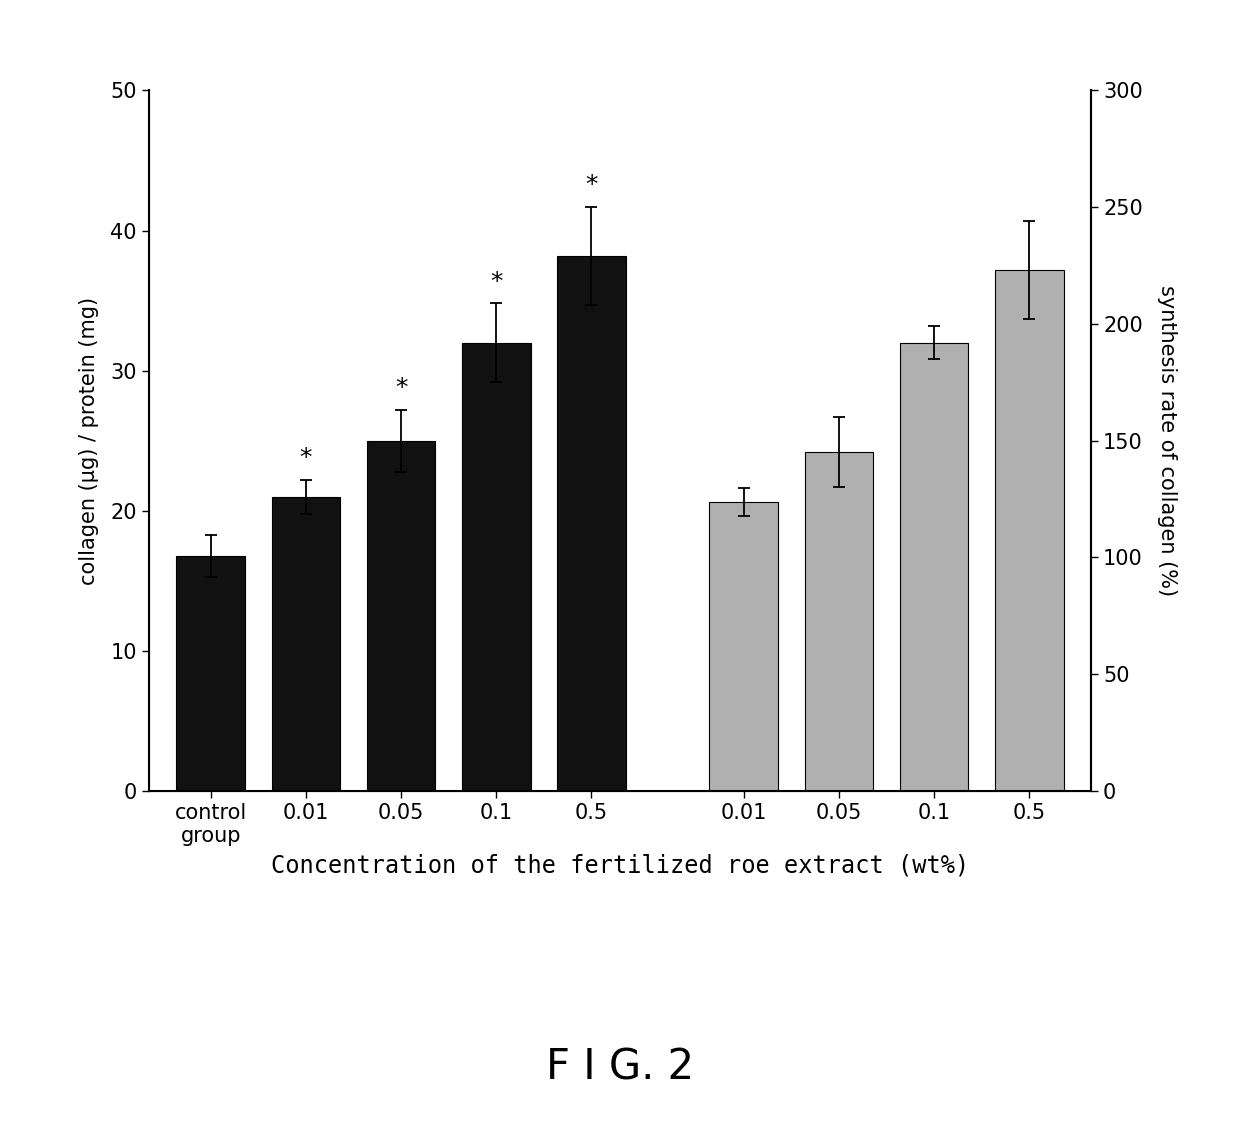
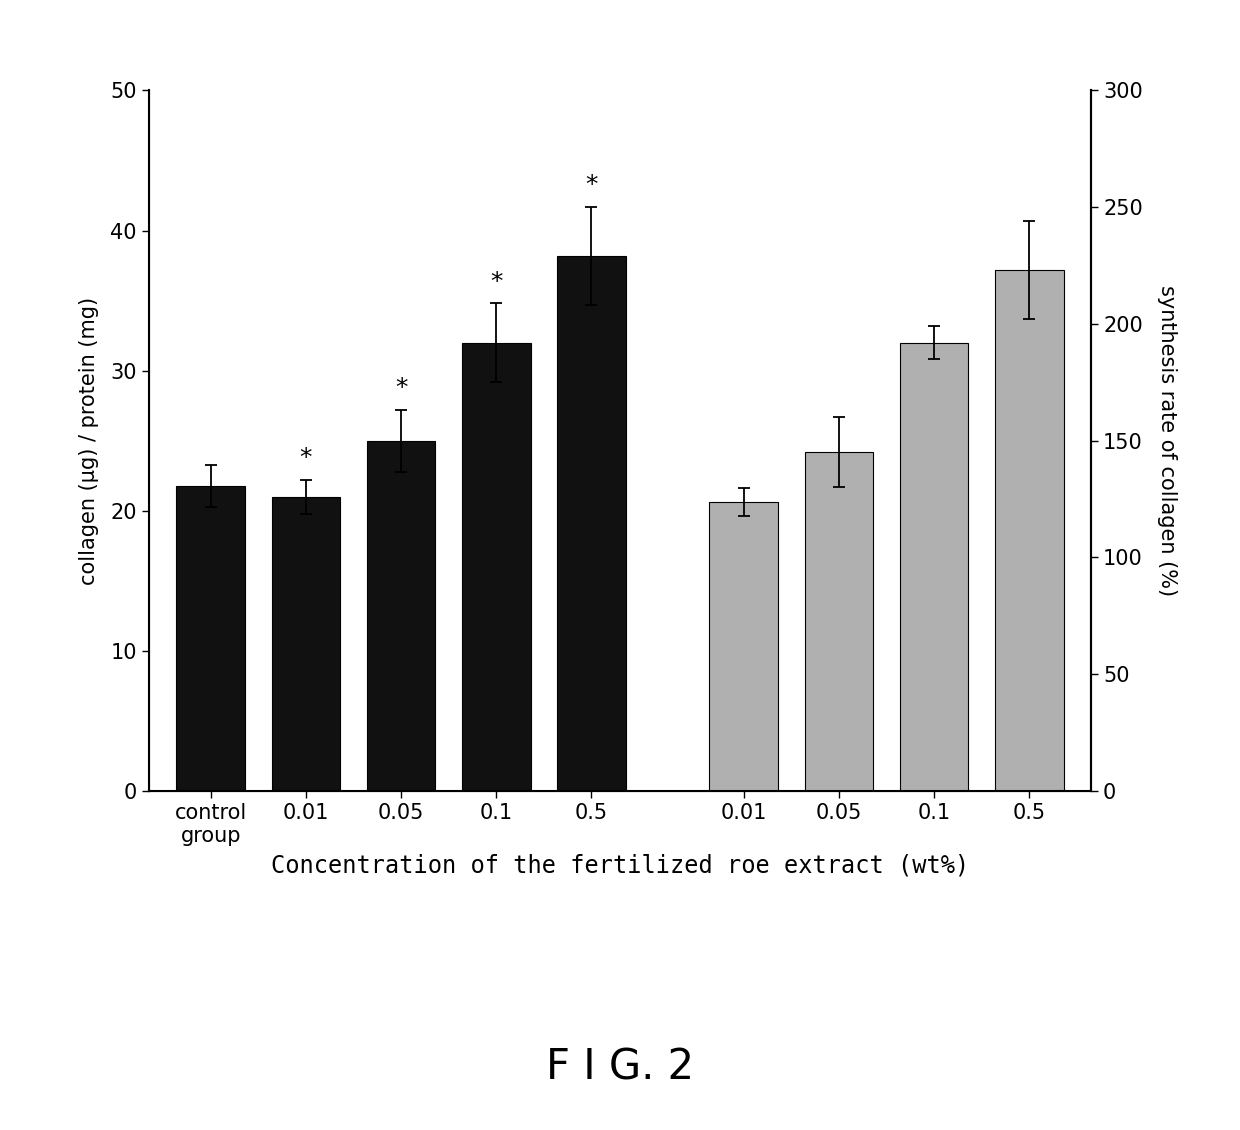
control group: 16.8 -> 21.8
